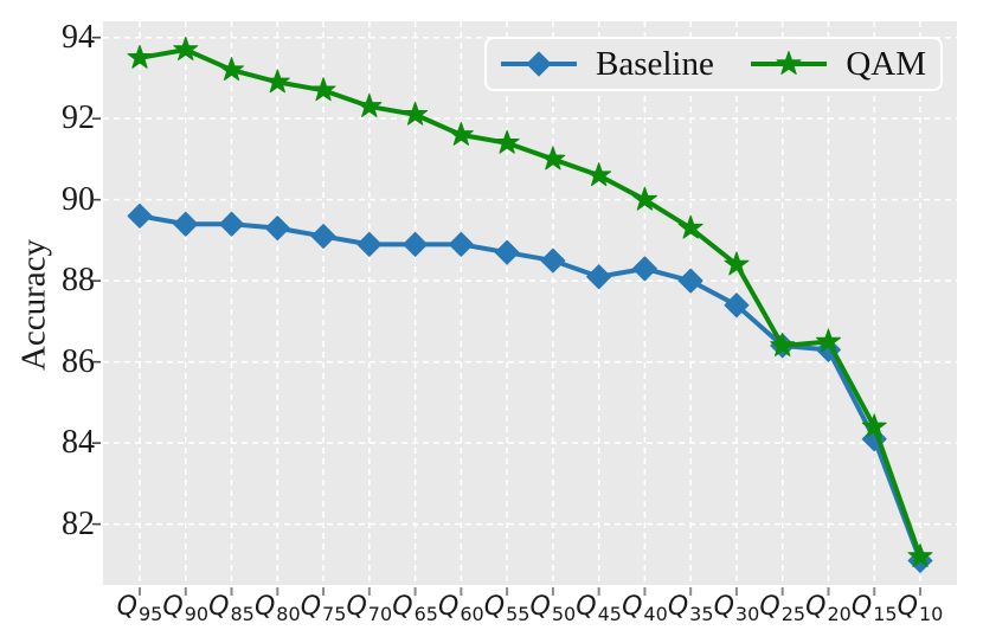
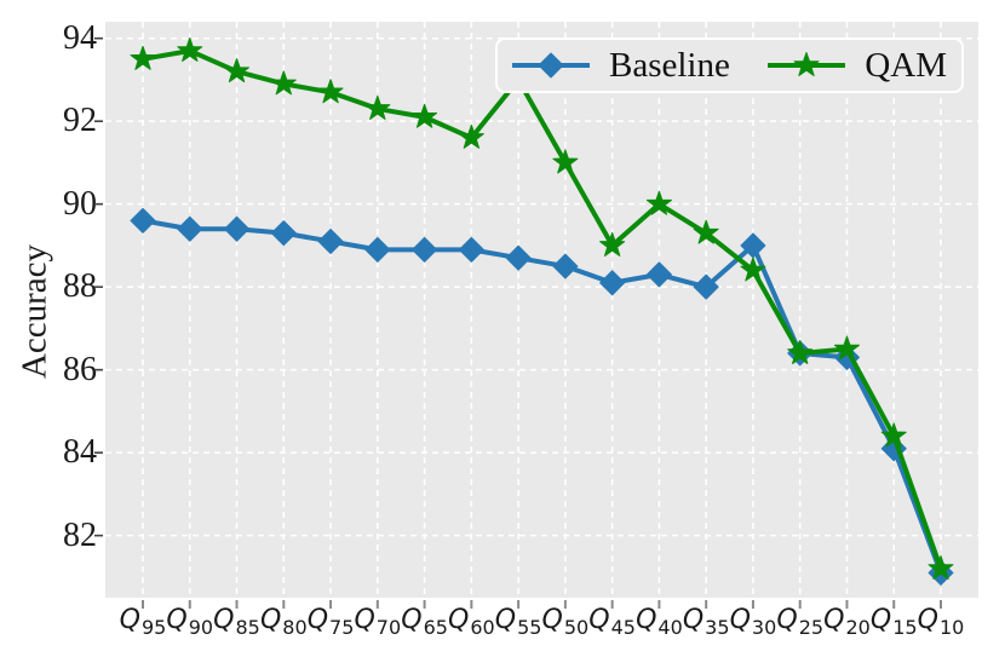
QAM/Q55: 91 -> 93
QAM/Q45: 91 -> 89
Baseline/Q30: 87 -> 89
